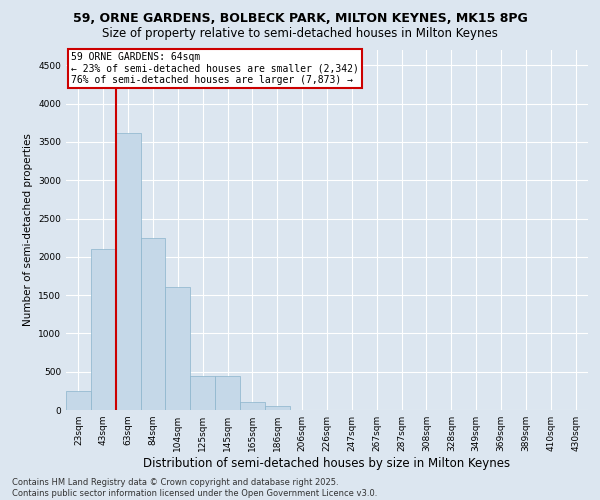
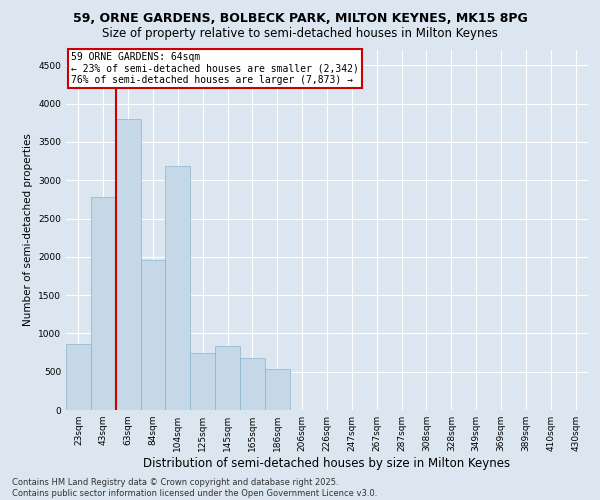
23sqm: 250 -> 860
43sqm: 2100 -> 2780
63sqm: 3620 -> 3800
84sqm: 2250 -> 1960
104sqm: 1600 -> 3180
125sqm: 450 -> 740
145sqm: 450 -> 840
165sqm: 100 -> 680
186sqm: 50 -> 540
